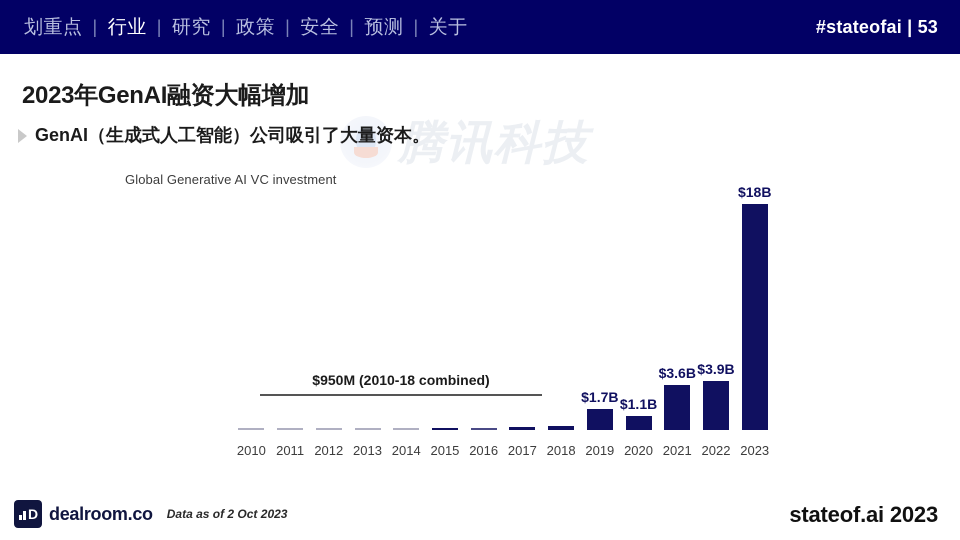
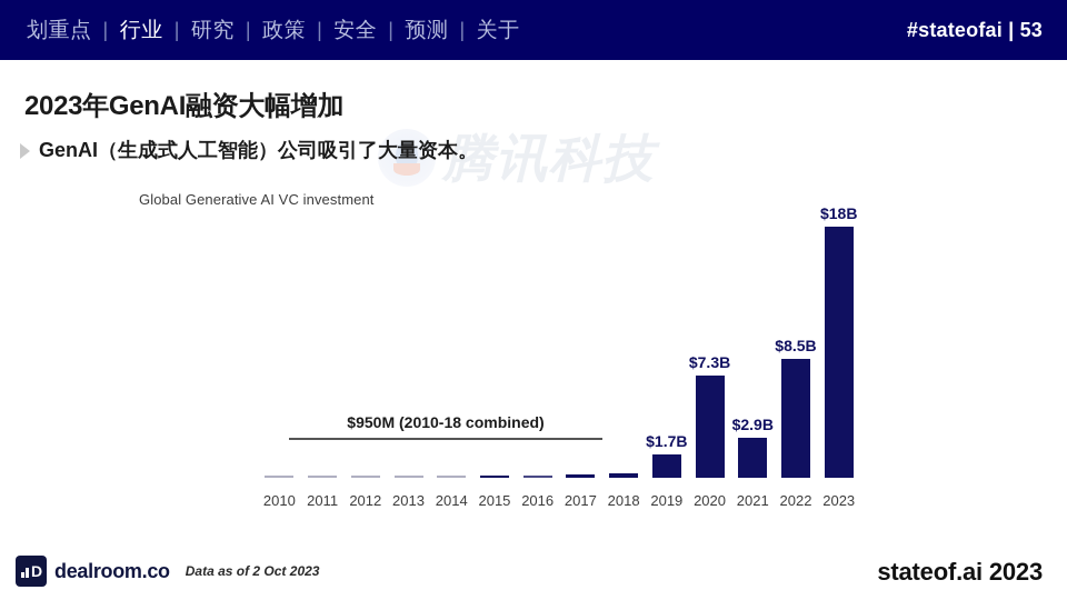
2020: $1.1B -> $7.3B
2021: $3.6B -> $2.9B
2022: $3.9B -> $8.5B
